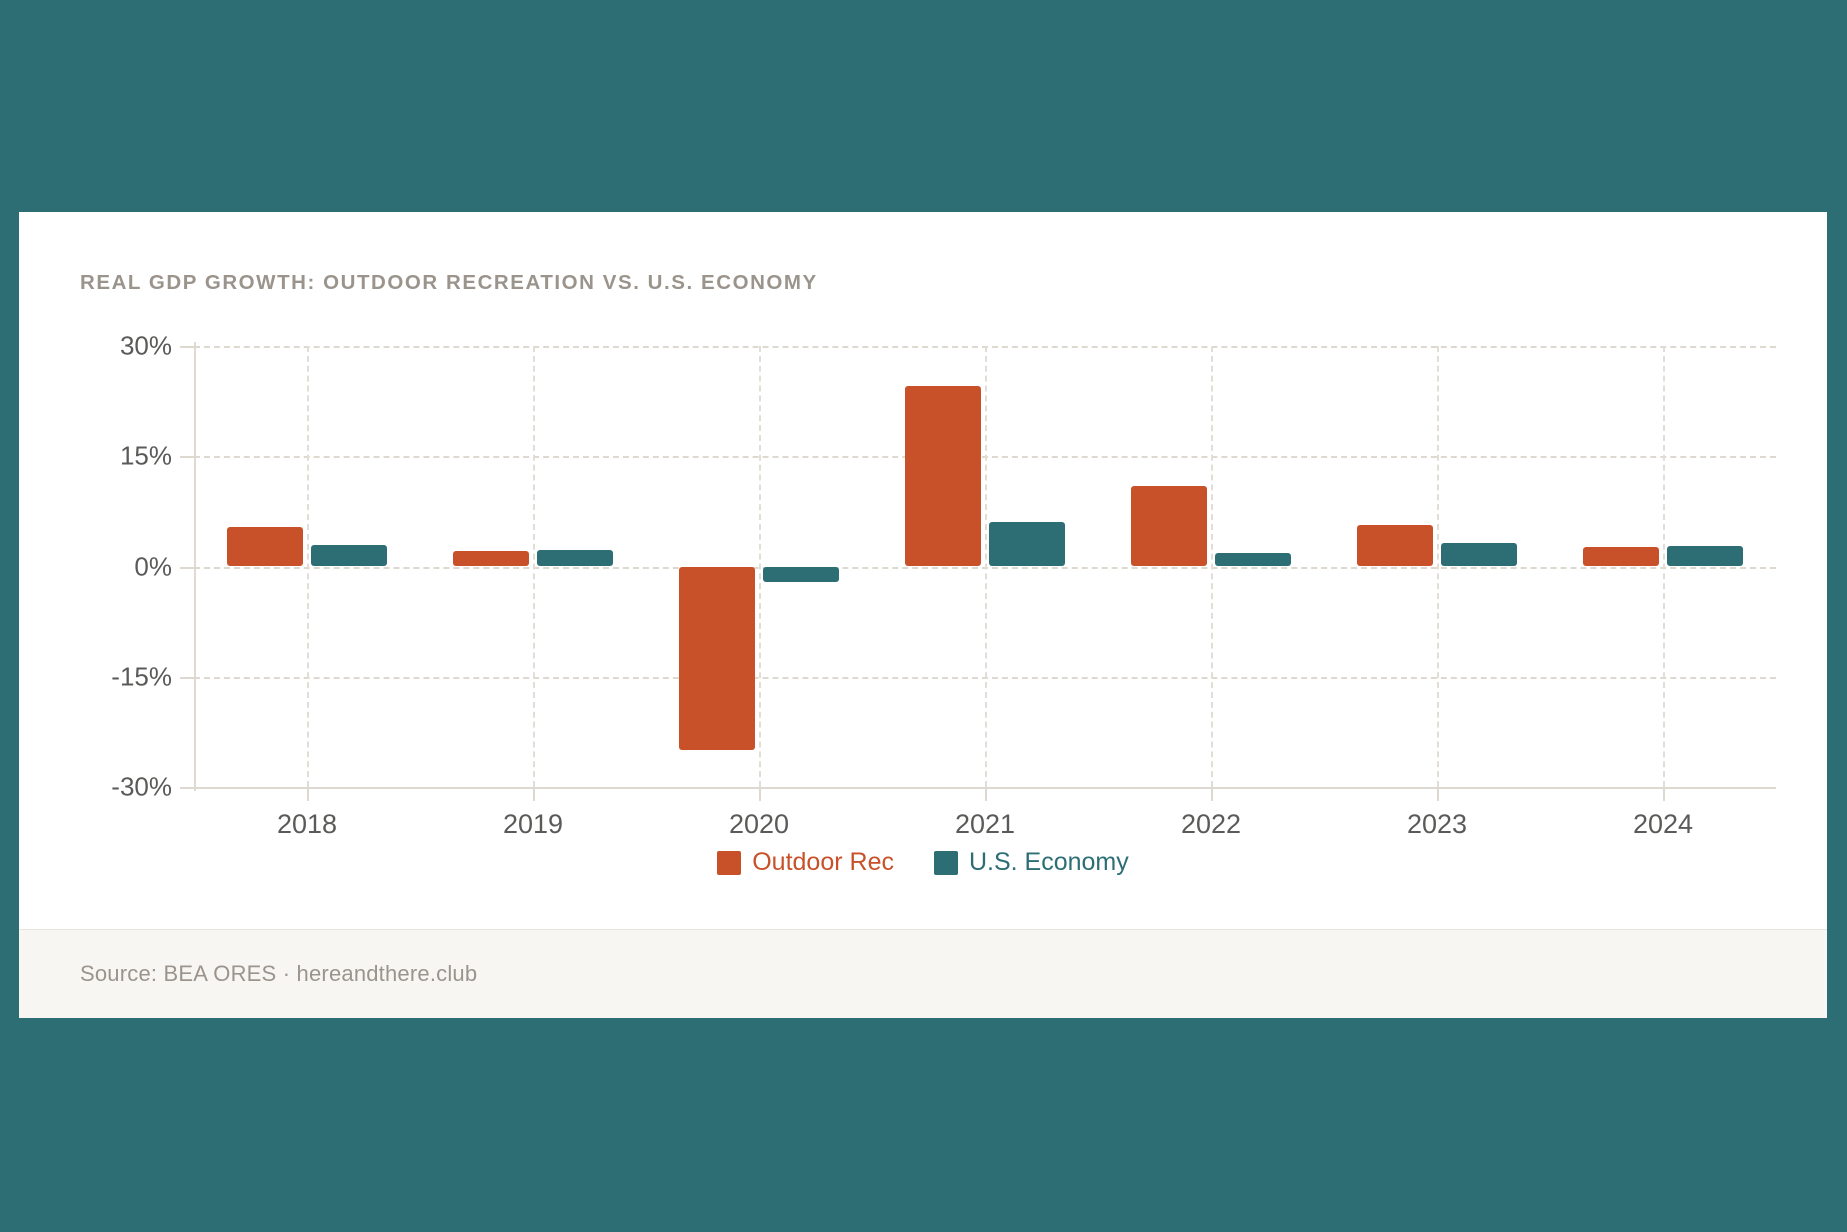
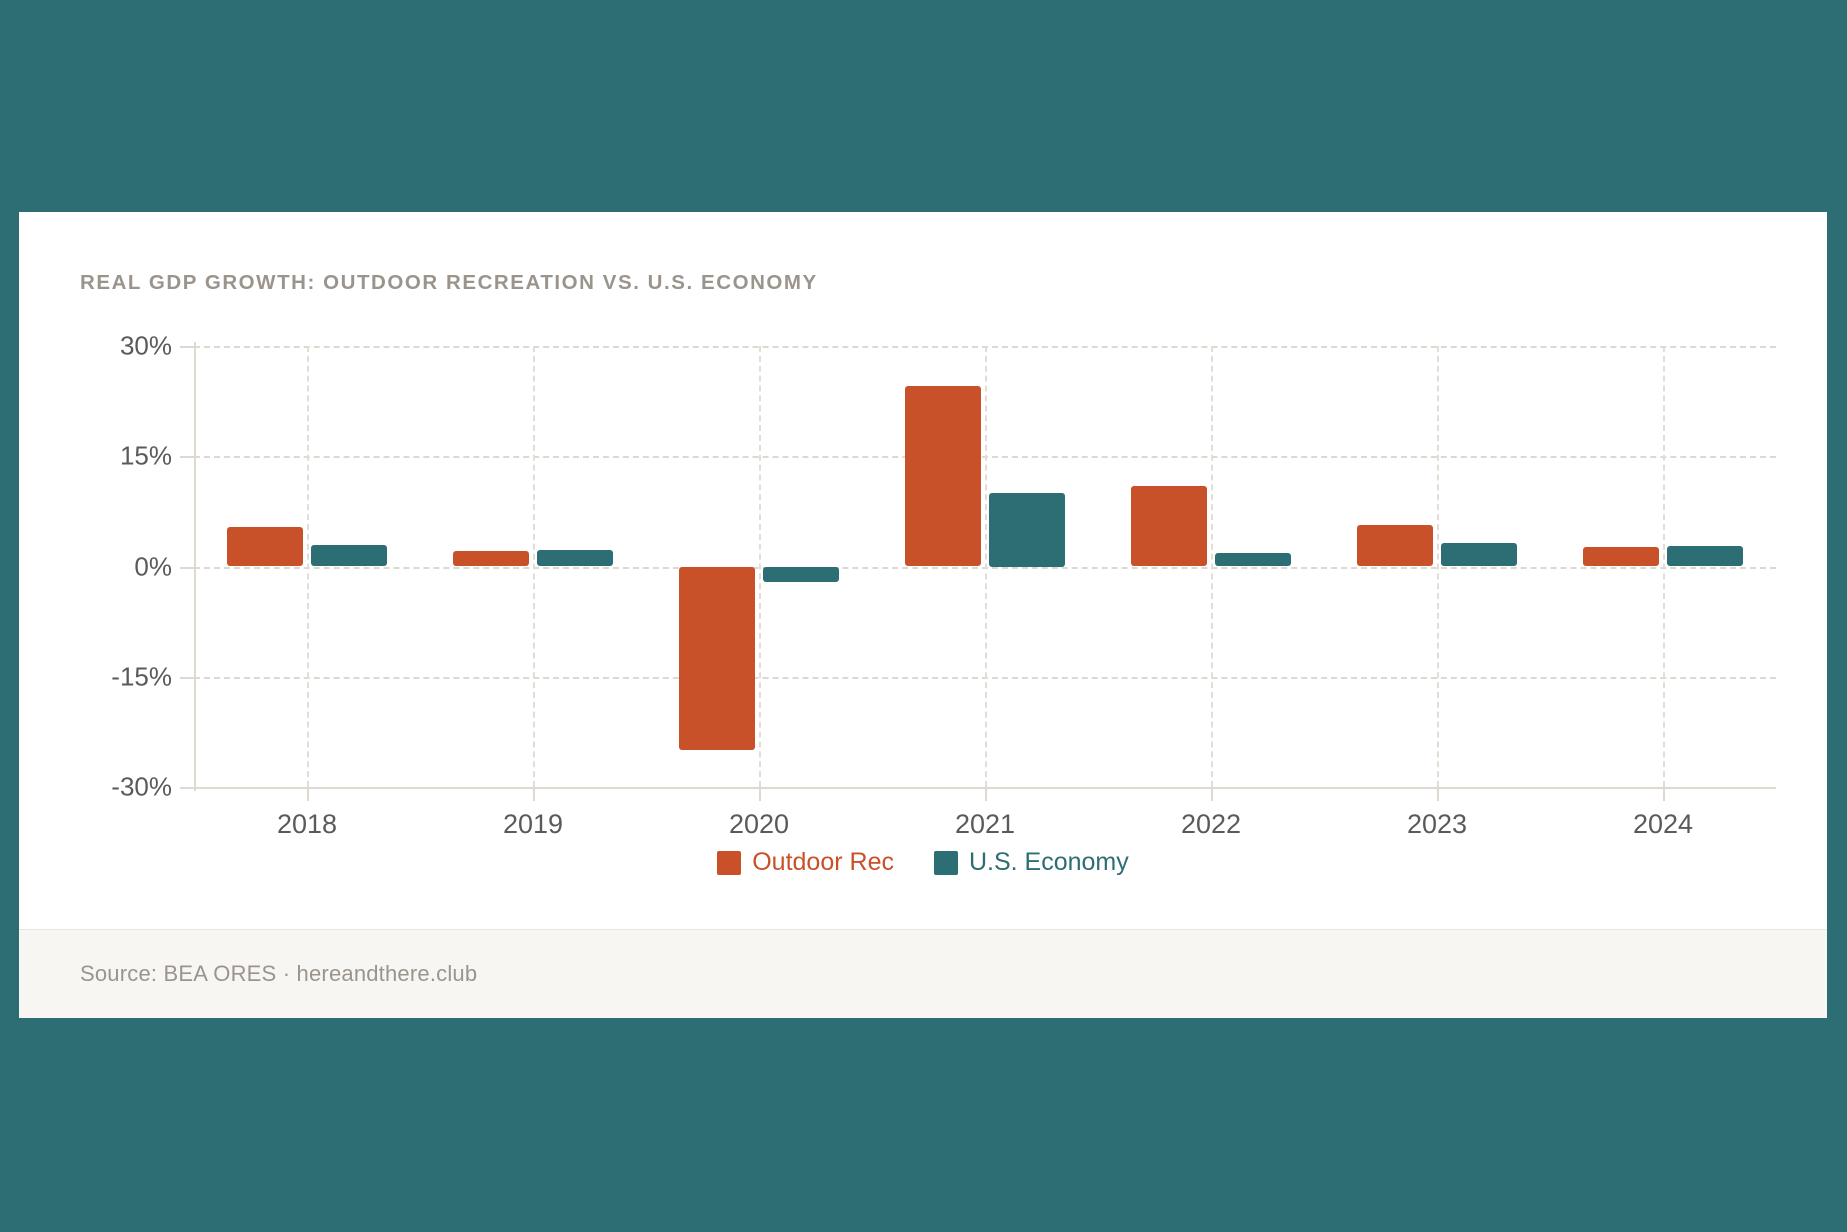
U.S. Economy/2021: 6% -> 10%
